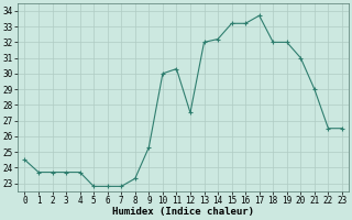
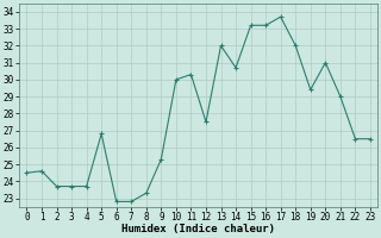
1: 23.7 -> 24.6
5: 22.8 -> 26.8
14: 32.2 -> 30.7
19: 32.0 -> 29.4
